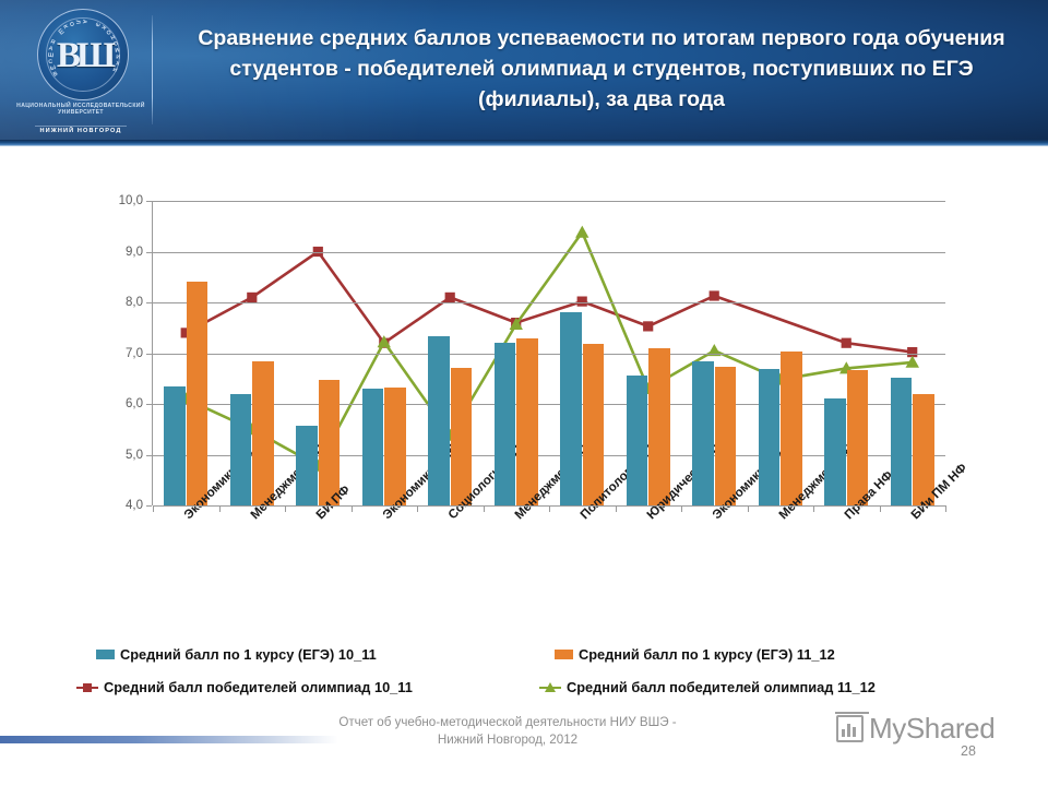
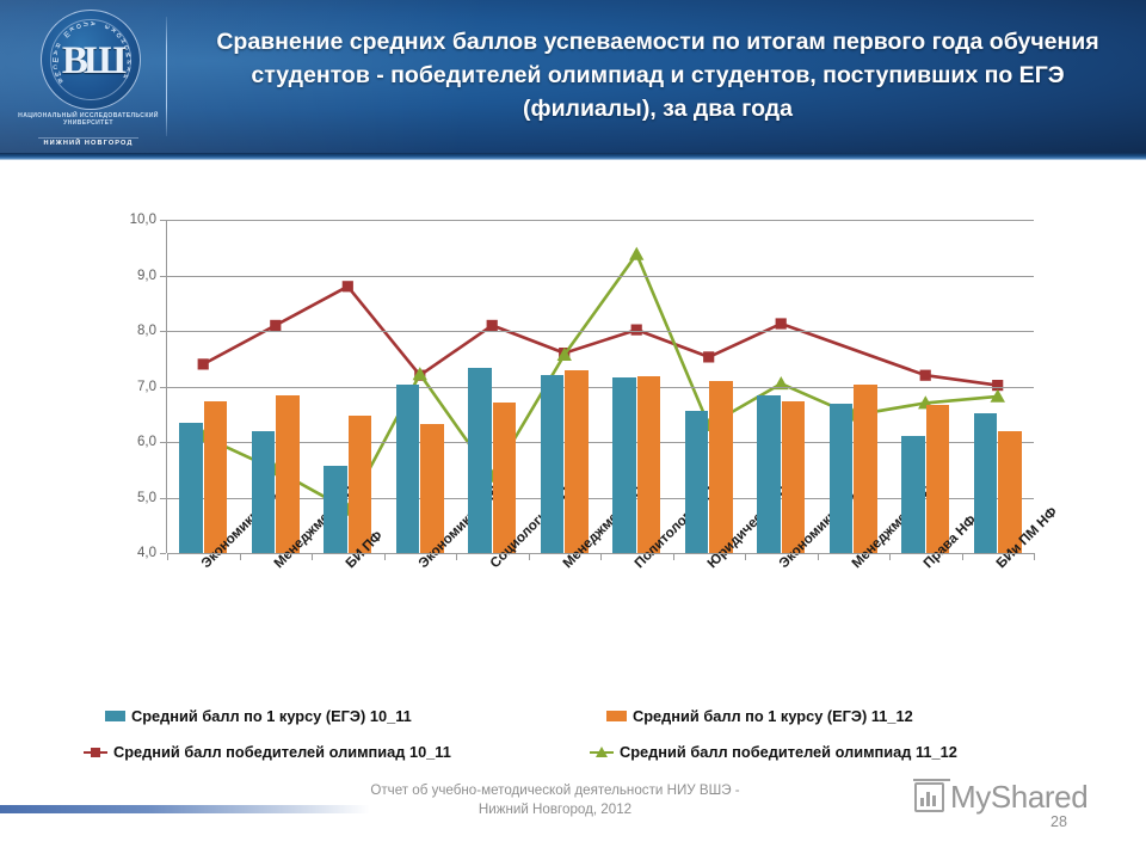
Средний балл по 1 курсу (ЕГЭ) 11_12/Экономики ПФ: 8,4 -> 6,7
Средний балл победителей олимпиад 10_11/БИ ПФ: 9,0 -> 8,8
Средний балл по 1 курсу (ЕГЭ) 10_11/Экономики СПб: 6,3 -> 7,0
Средний балл по 1 курсу (ЕГЭ) 10_11/Политологии СПб: 7,8 -> 7,2
